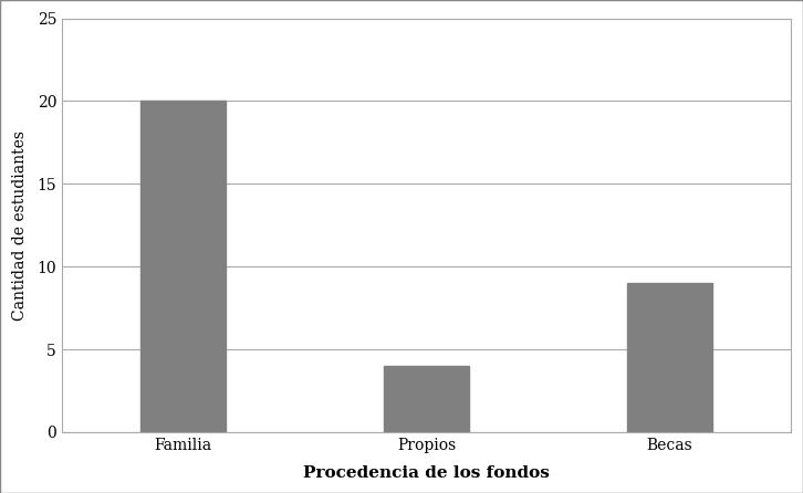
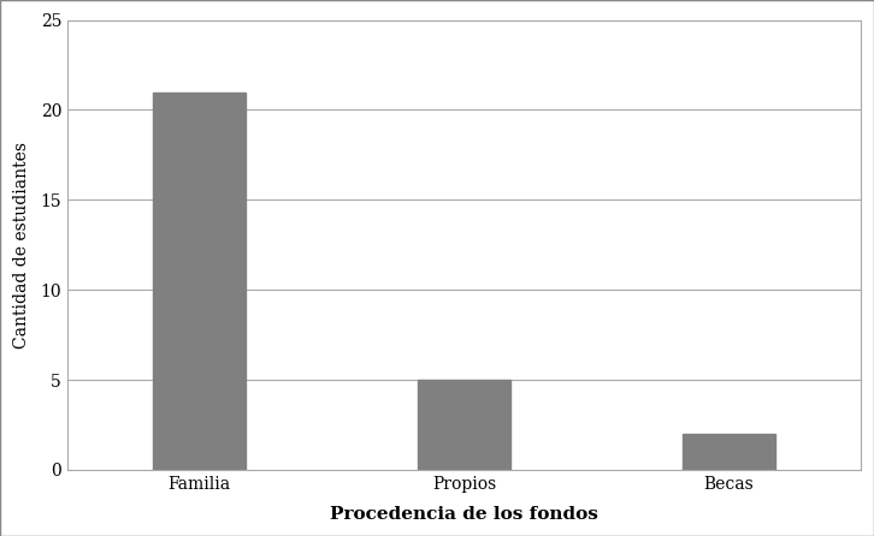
Familia: 20 -> 21
Propios: 4 -> 5
Becas: 9 -> 2
